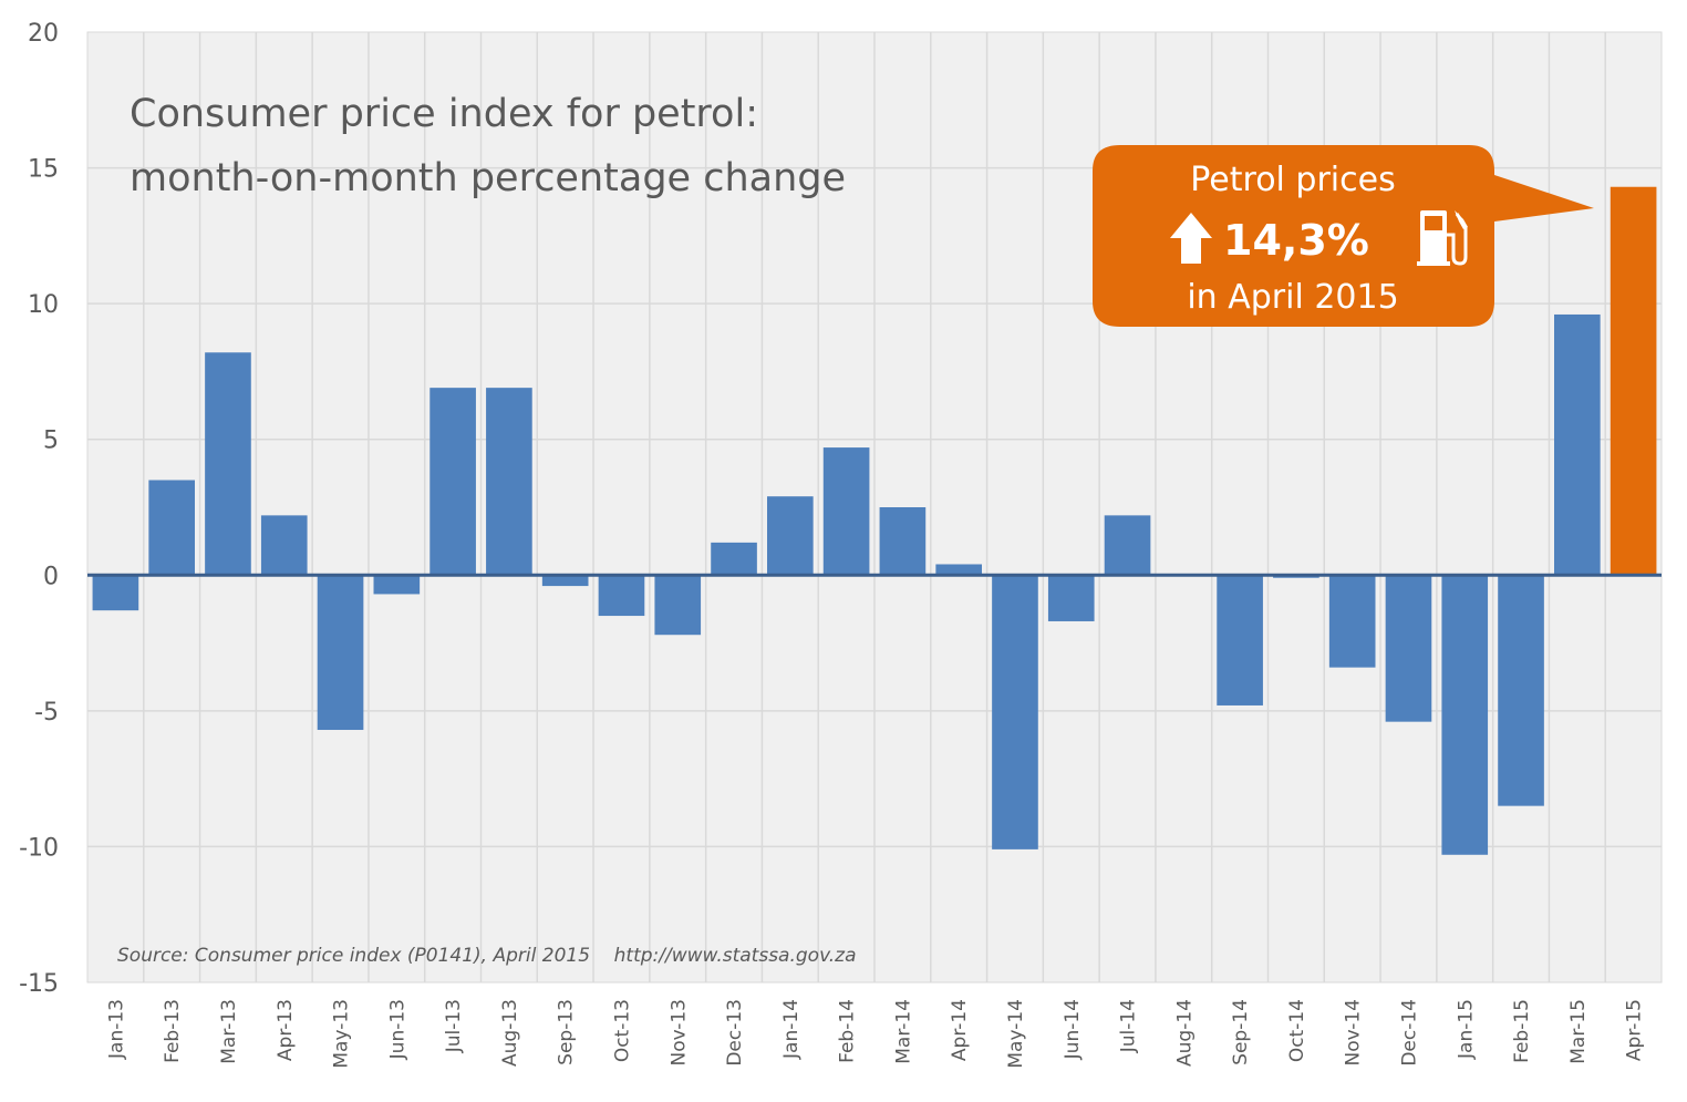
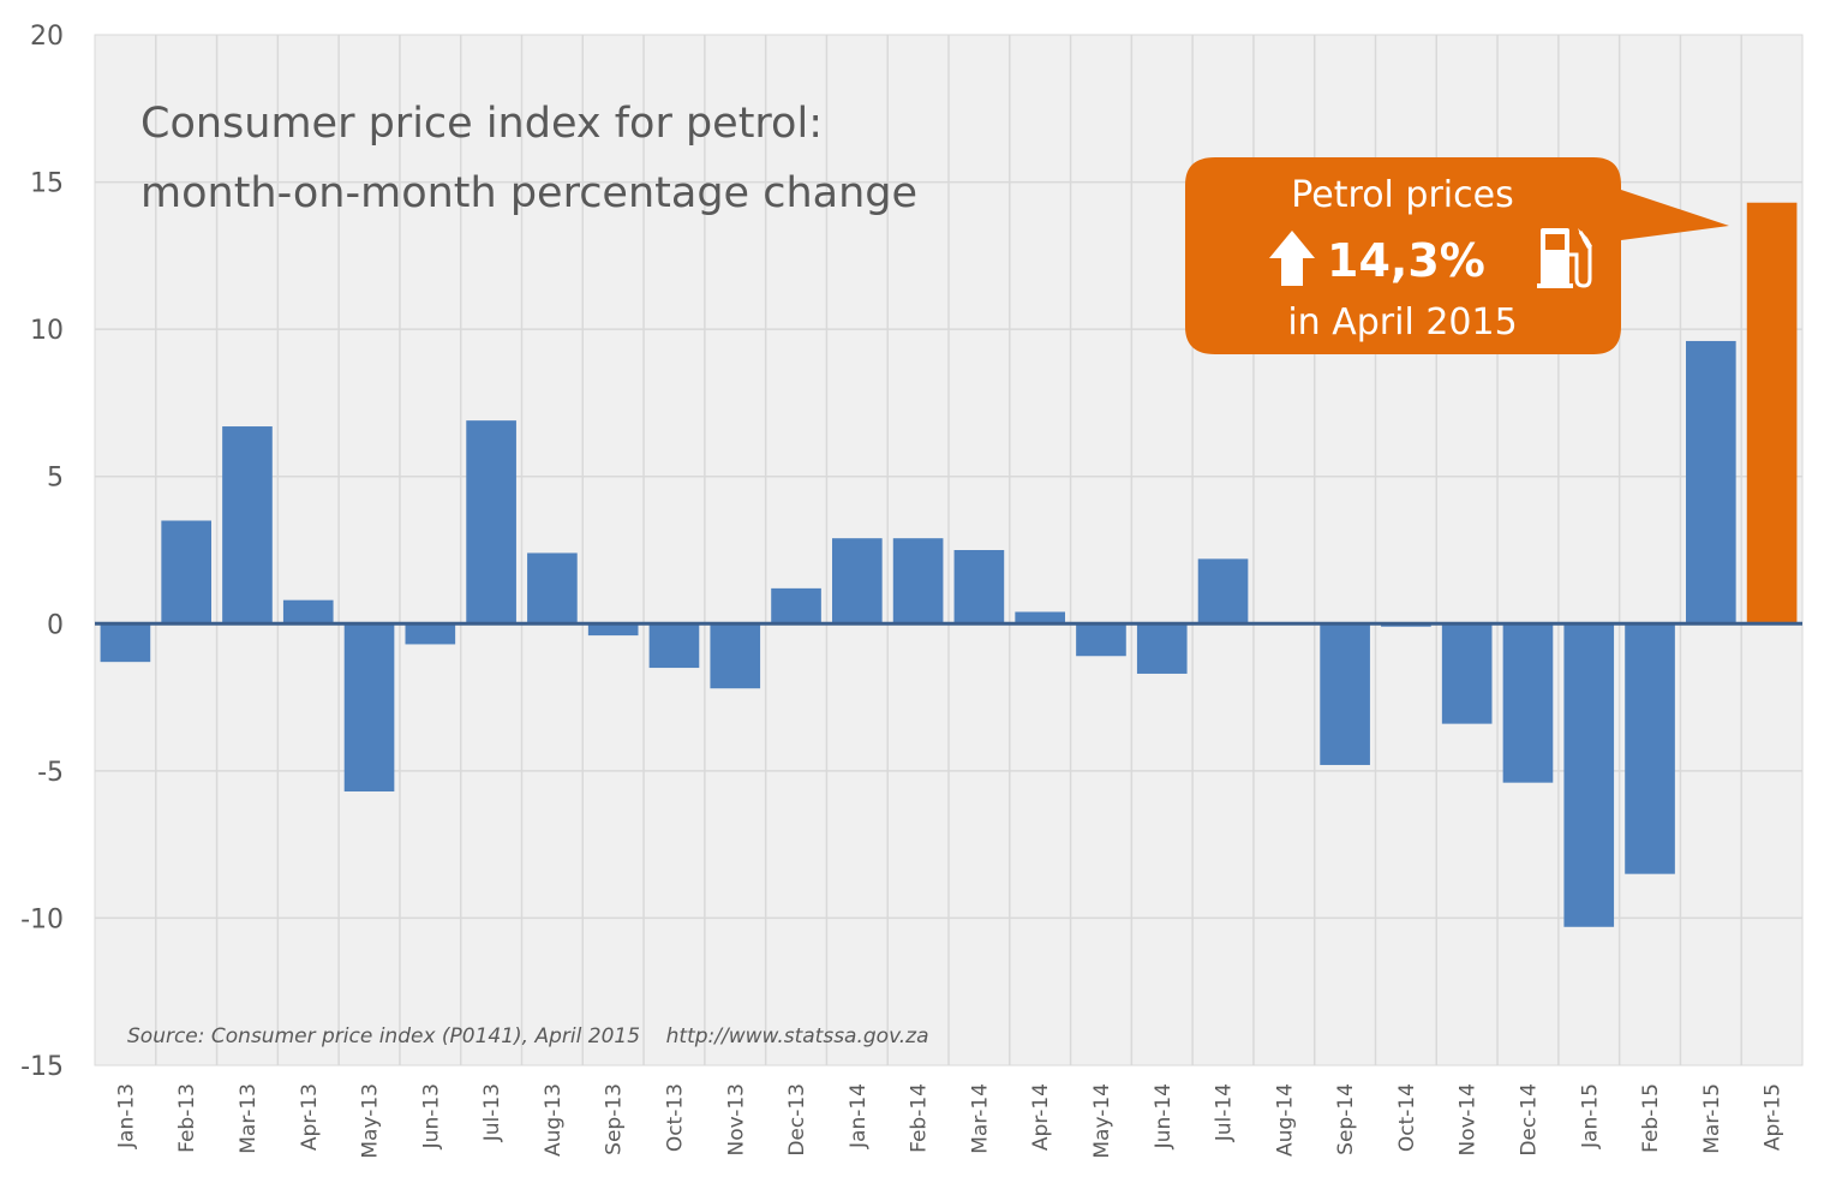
Mar-13: 8.2 -> 6.7
Apr-13: 2.2 -> 0.8
Aug-13: 6.9 -> 2.4
Feb-14: 4.7 -> 2.9
May-14: -10.1 -> -1.1
